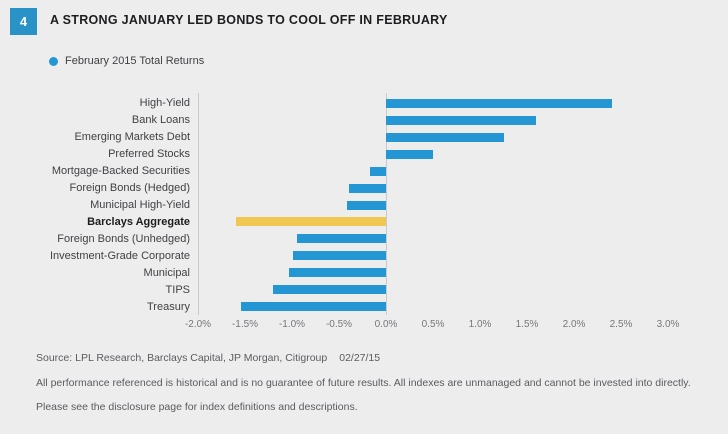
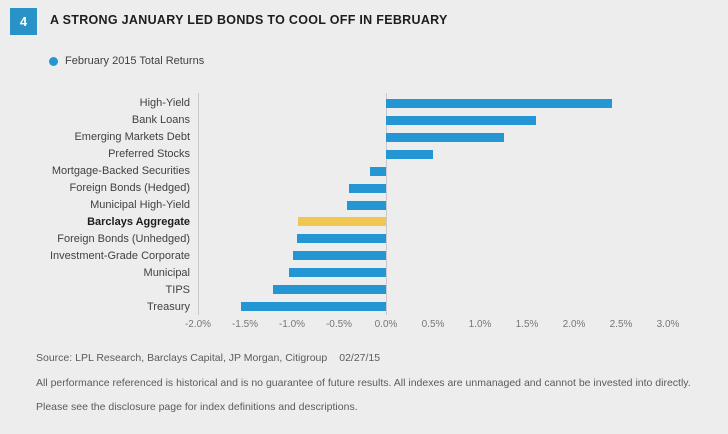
Barclays Aggregate: -1.6% -> -0.9%
